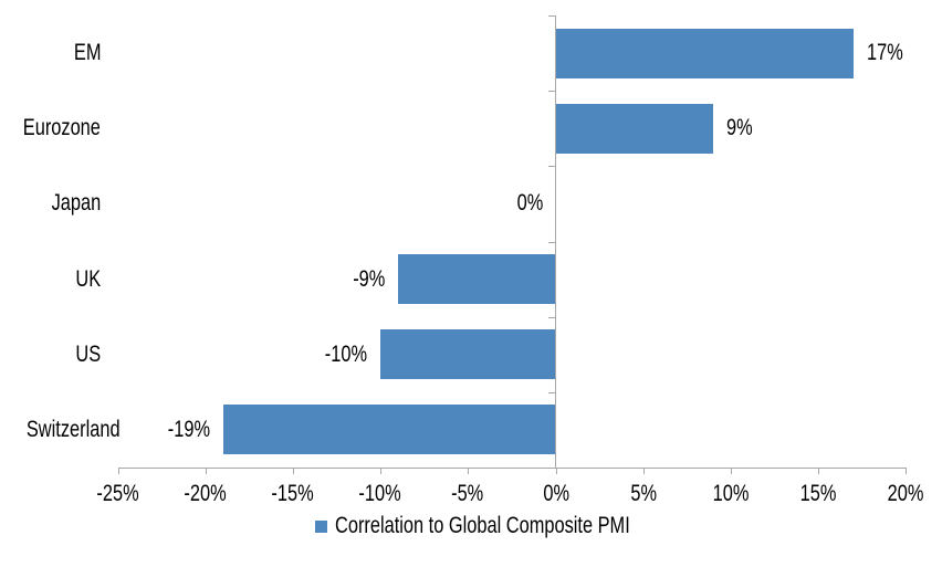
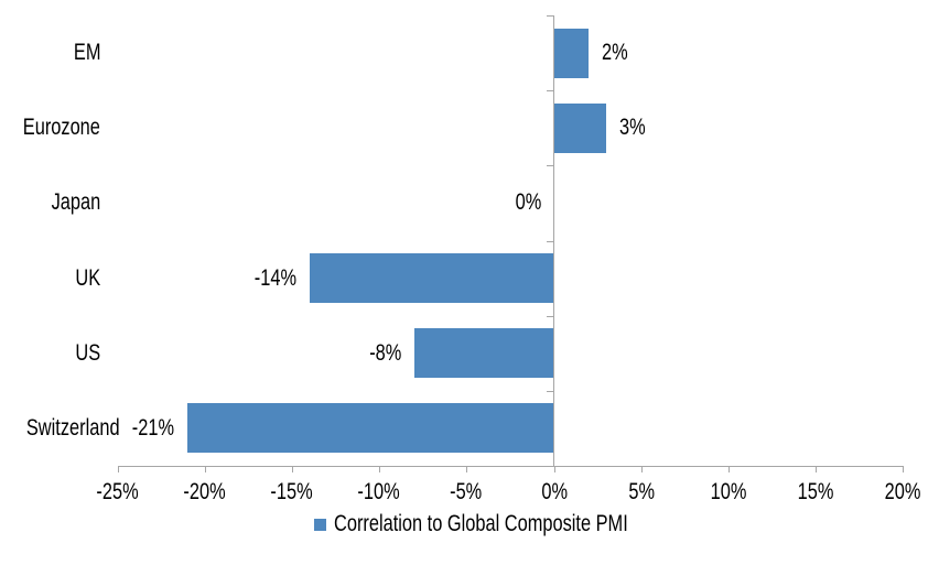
EM: 17% -> 2%
Eurozone: 9% -> 3%
UK: -9% -> -14%
US: -10% -> -8%
Switzerland: -19% -> -21%
